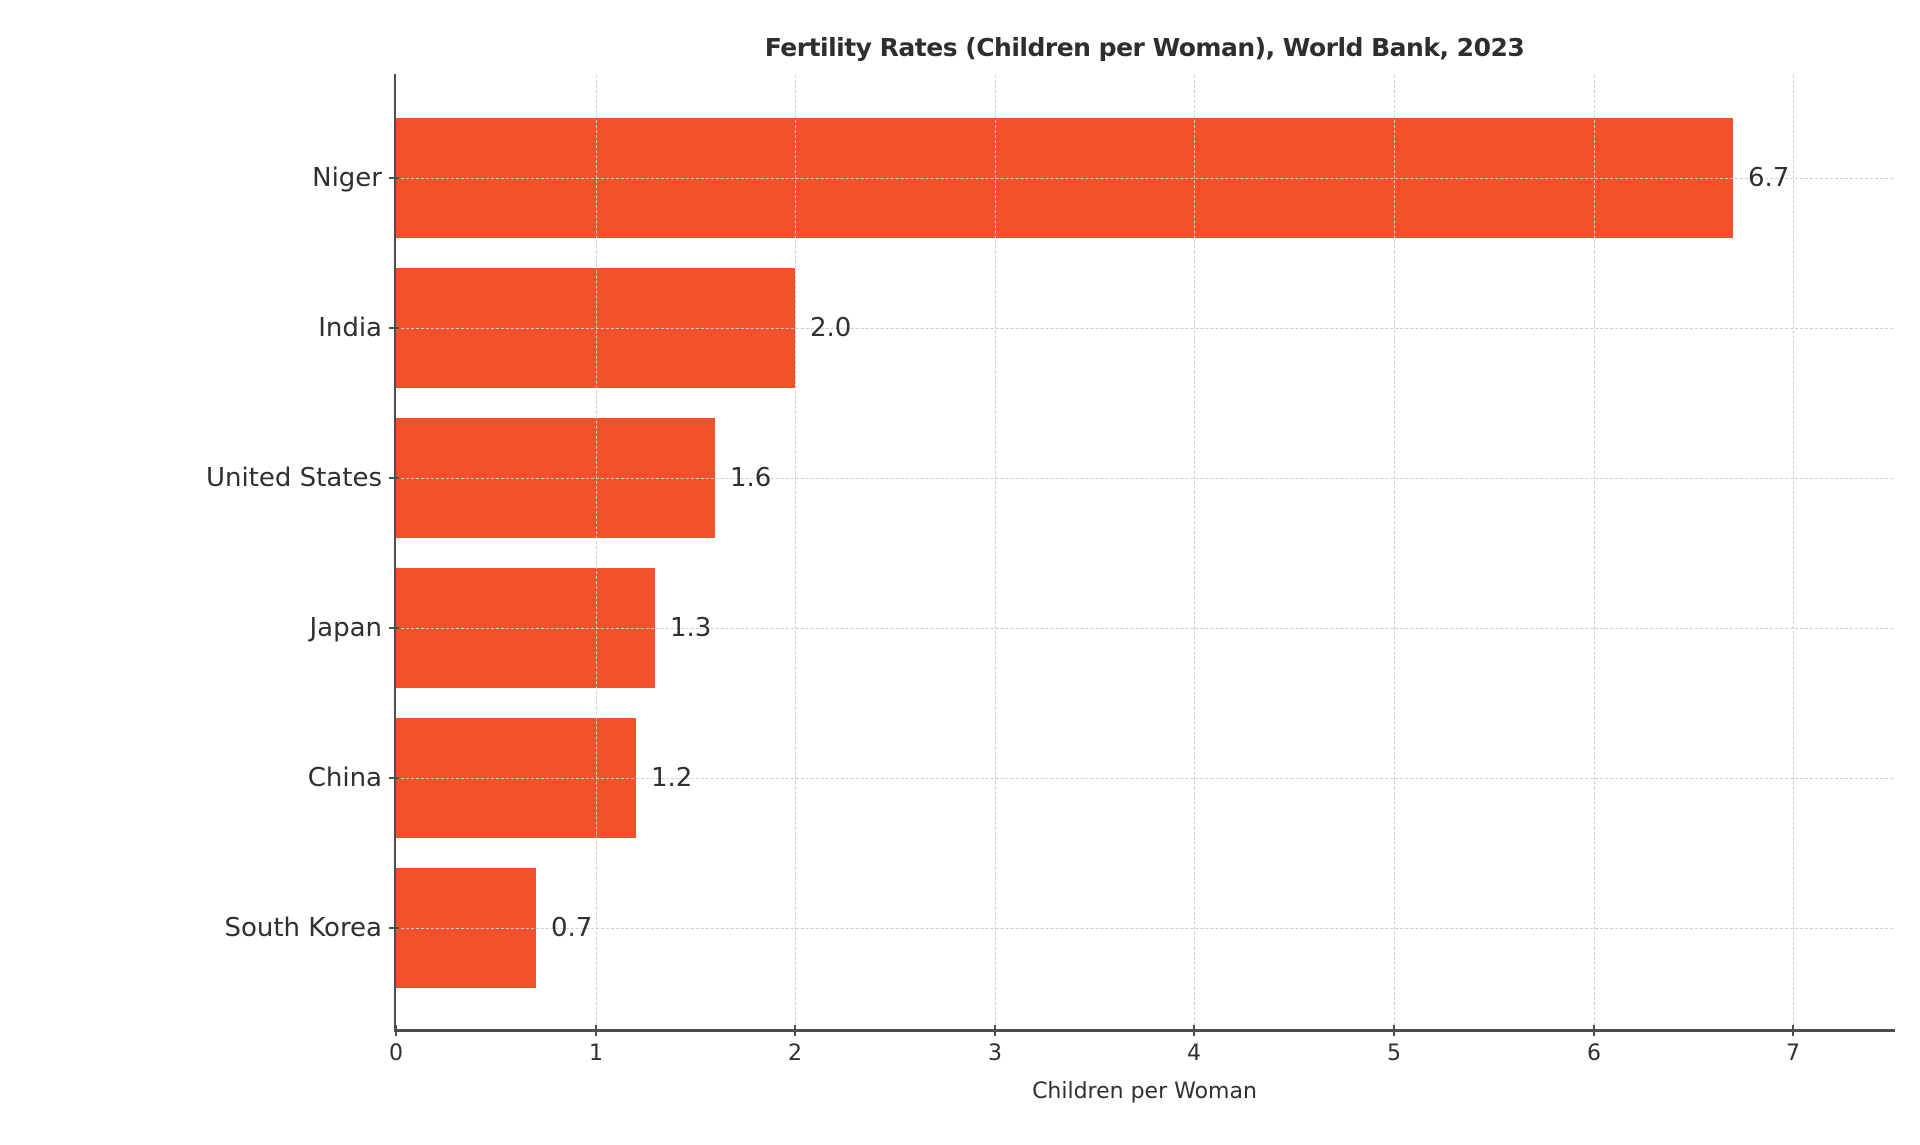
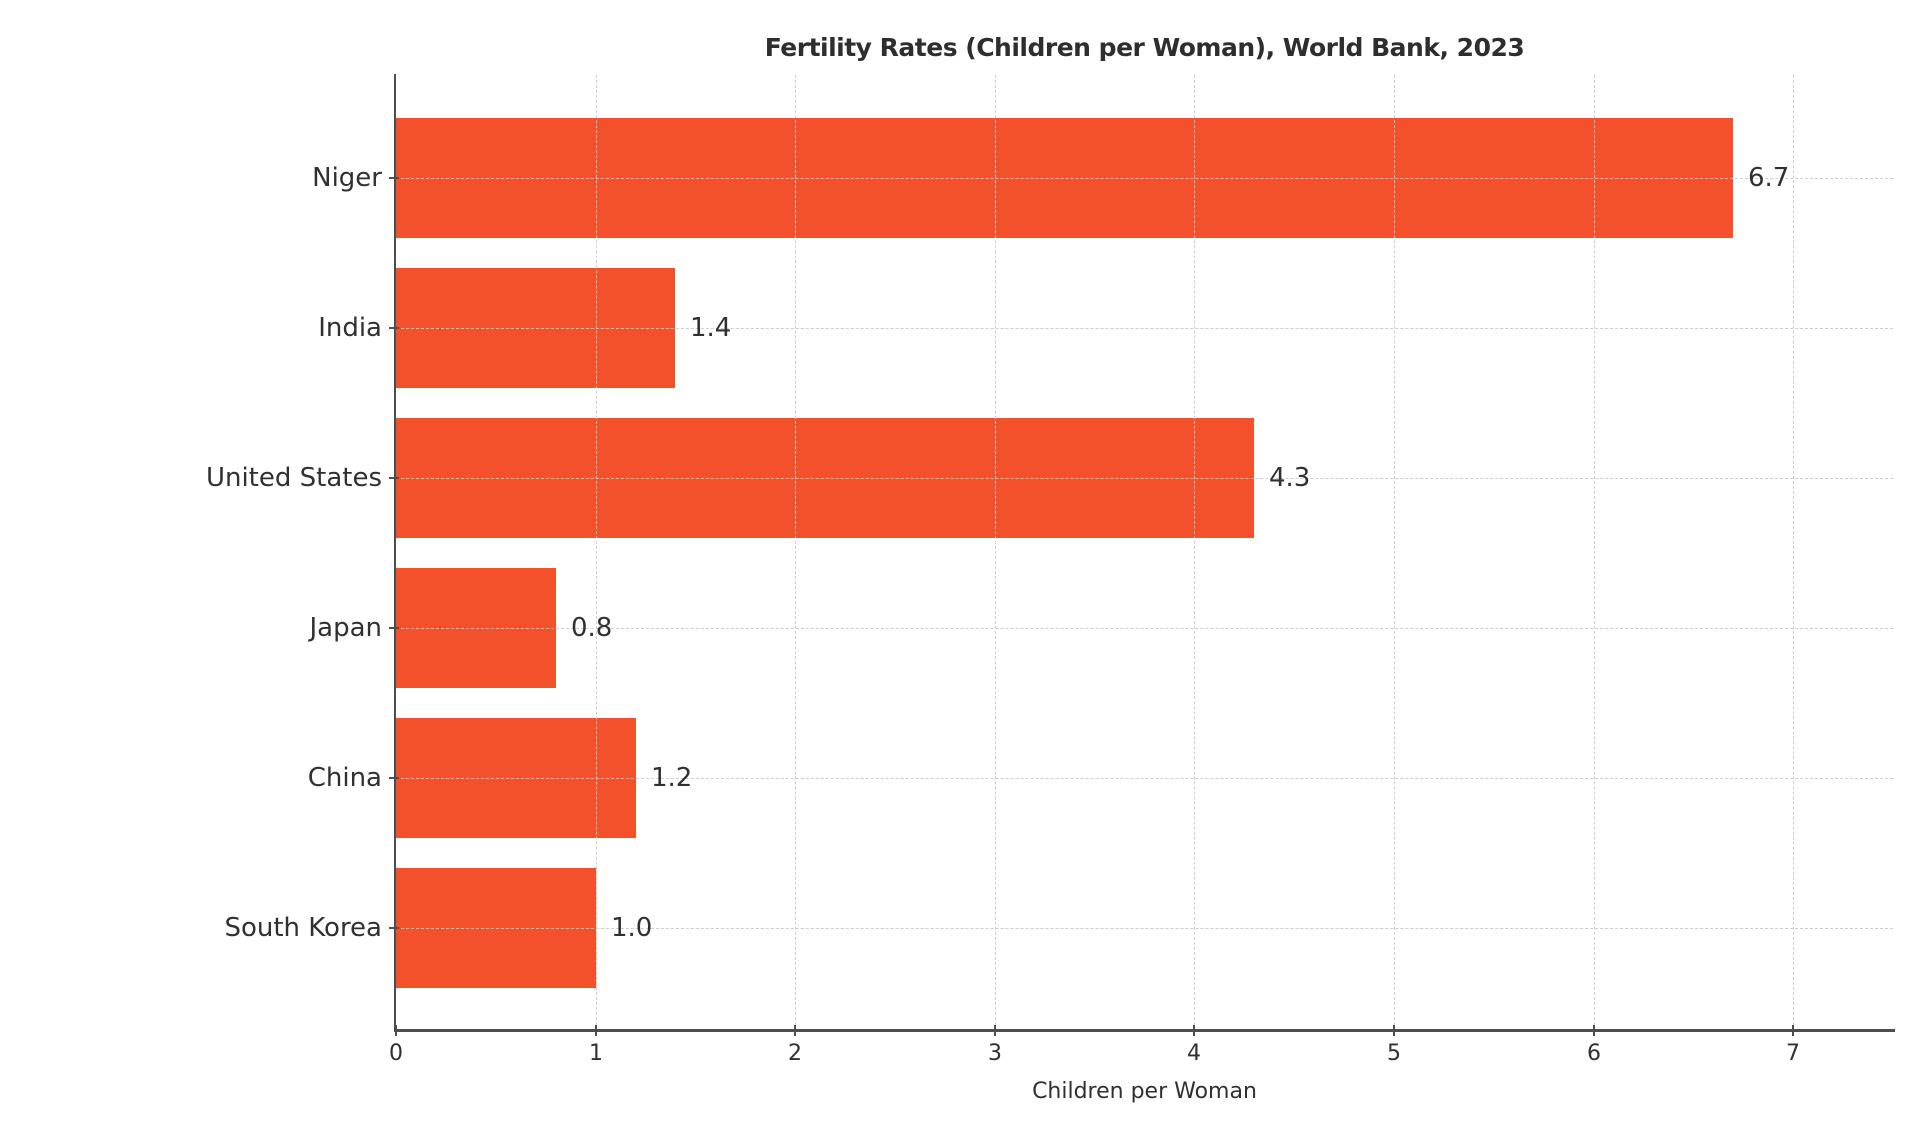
India: 2.0 -> 1.4
United States: 1.6 -> 4.3
Japan: 1.3 -> 0.8
South Korea: 0.7 -> 1.0
